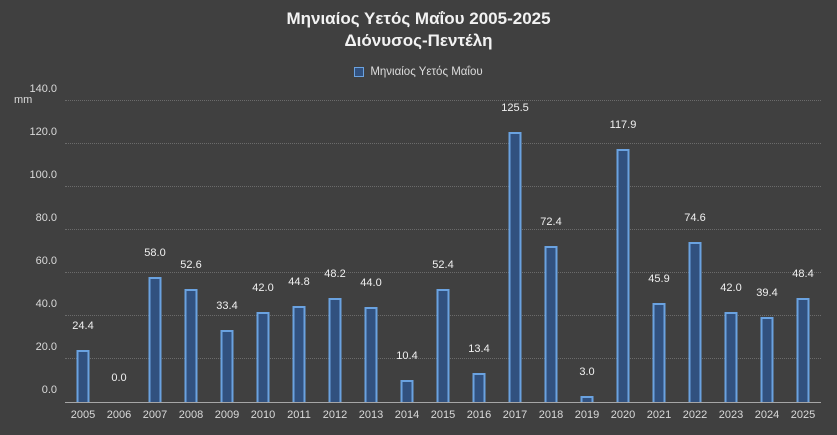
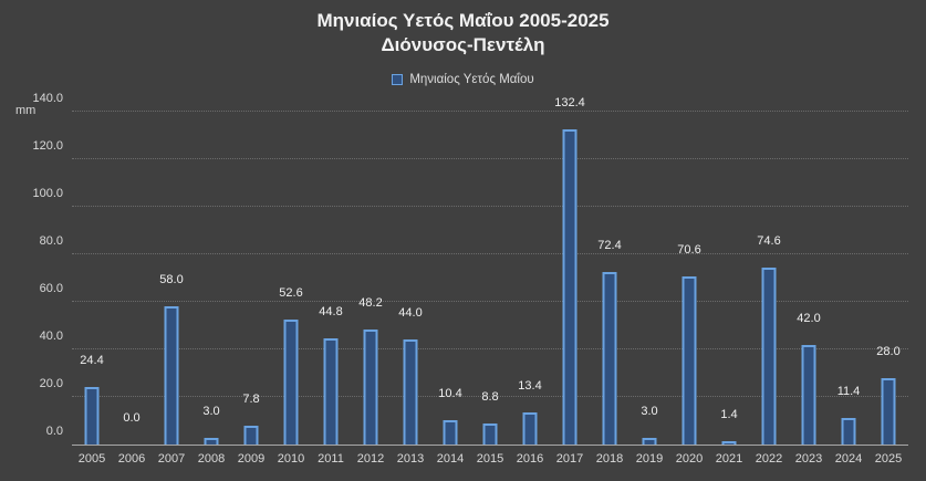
2008: 52.6 -> 3.0
2009: 33.4 -> 7.8
2010: 42.0 -> 52.6
2015: 52.4 -> 8.8
2017: 125.5 -> 132.4
2020: 117.9 -> 70.6
2021: 45.9 -> 1.4
2024: 39.4 -> 11.4
2025: 48.4 -> 28.0
